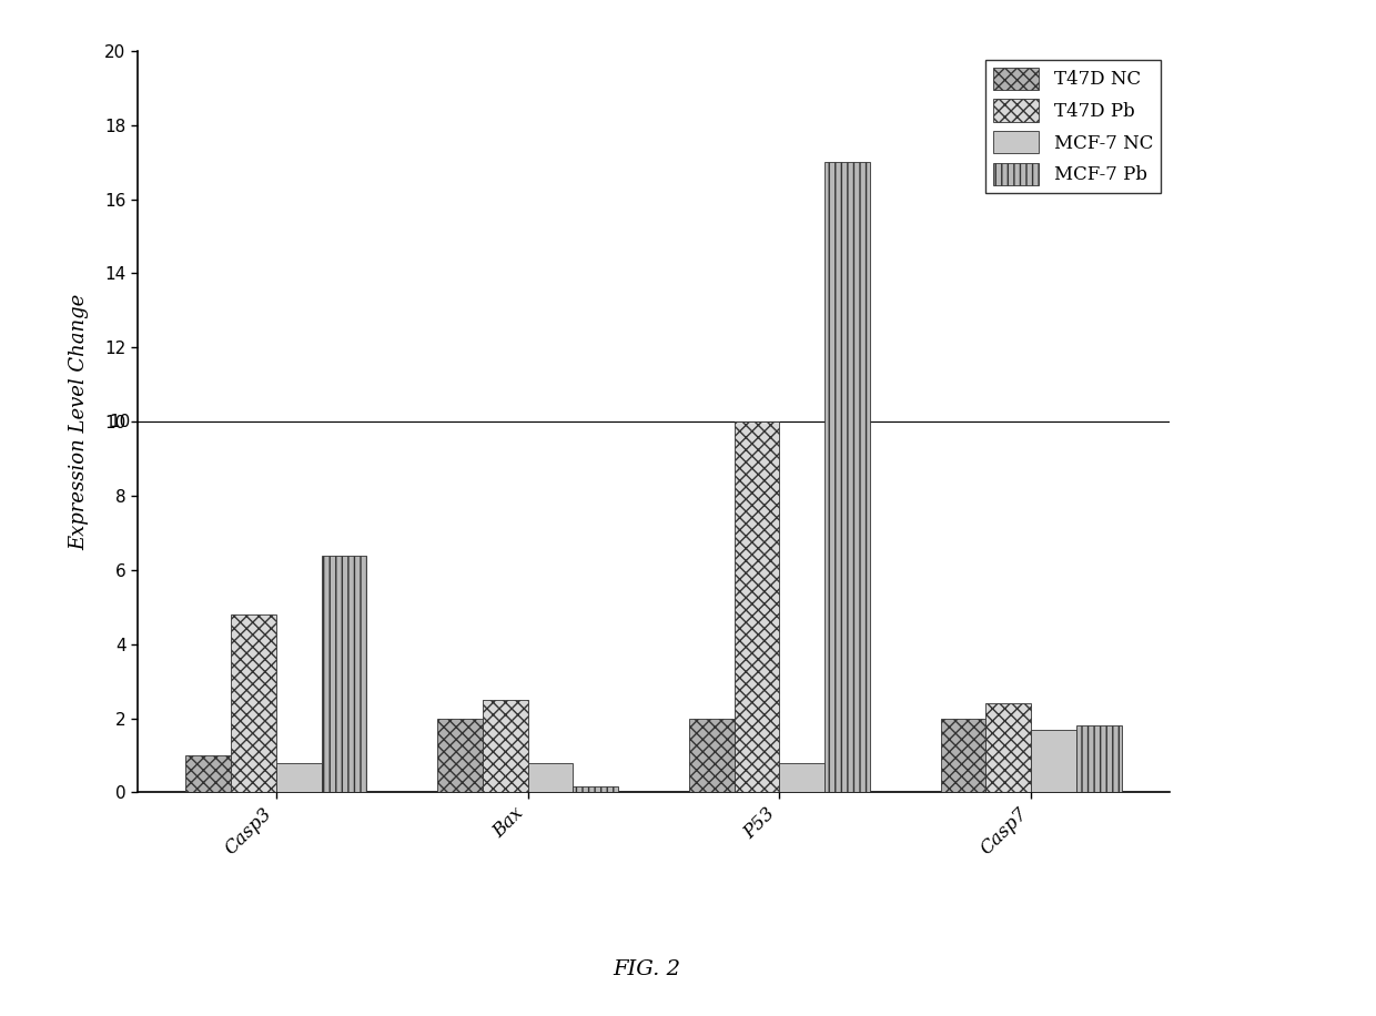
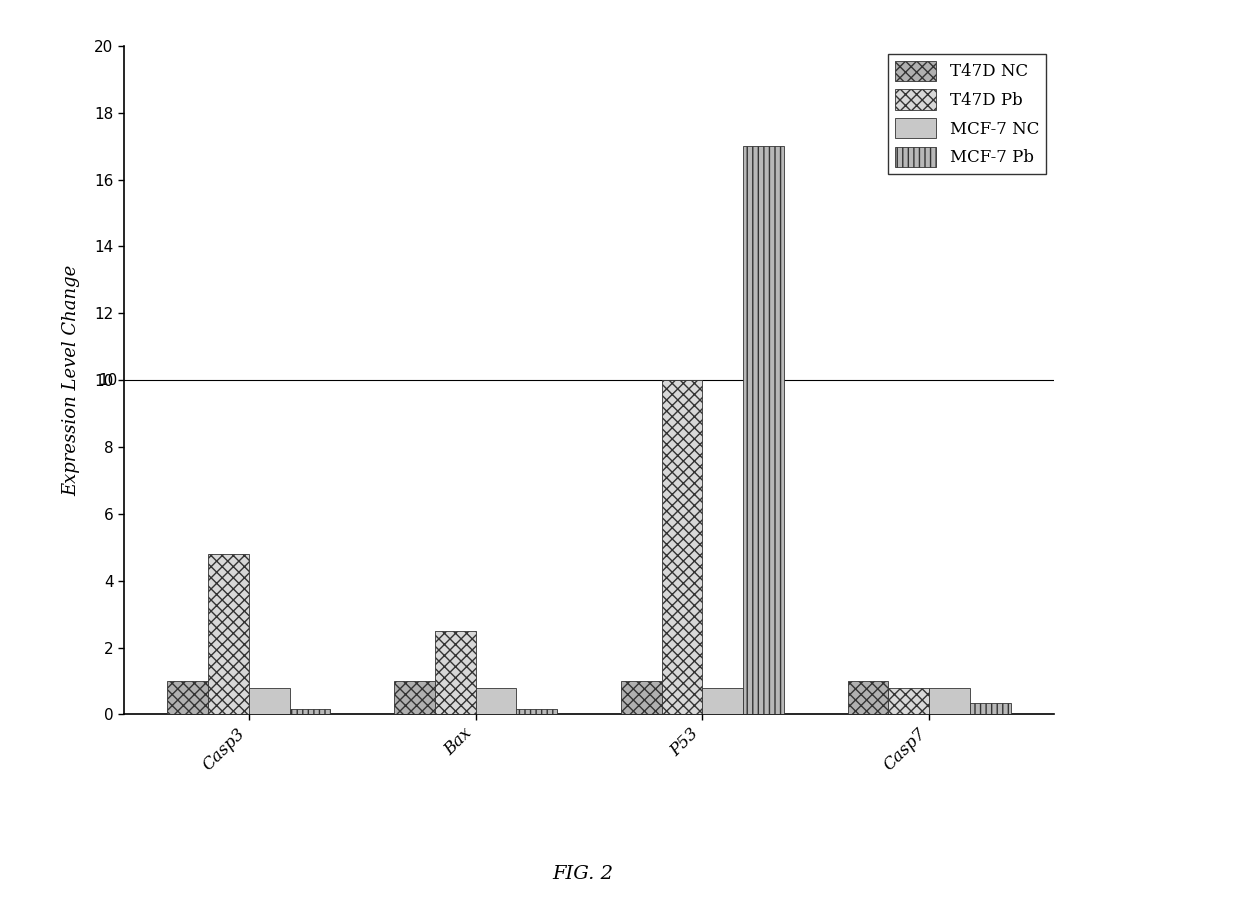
MCF-7 Pb/Casp3: 6.40 -> 0.15
T47D NC/Bax: 2 -> 1
T47D NC/P53: 2 -> 1
T47D NC/Casp7: 2 -> 1
T47D Pb/Casp7: 2.4 -> 0.8
MCF-7 NC/Casp7: 1.7 -> 0.8
MCF-7 Pb/Casp7: 1.80 -> 0.35
